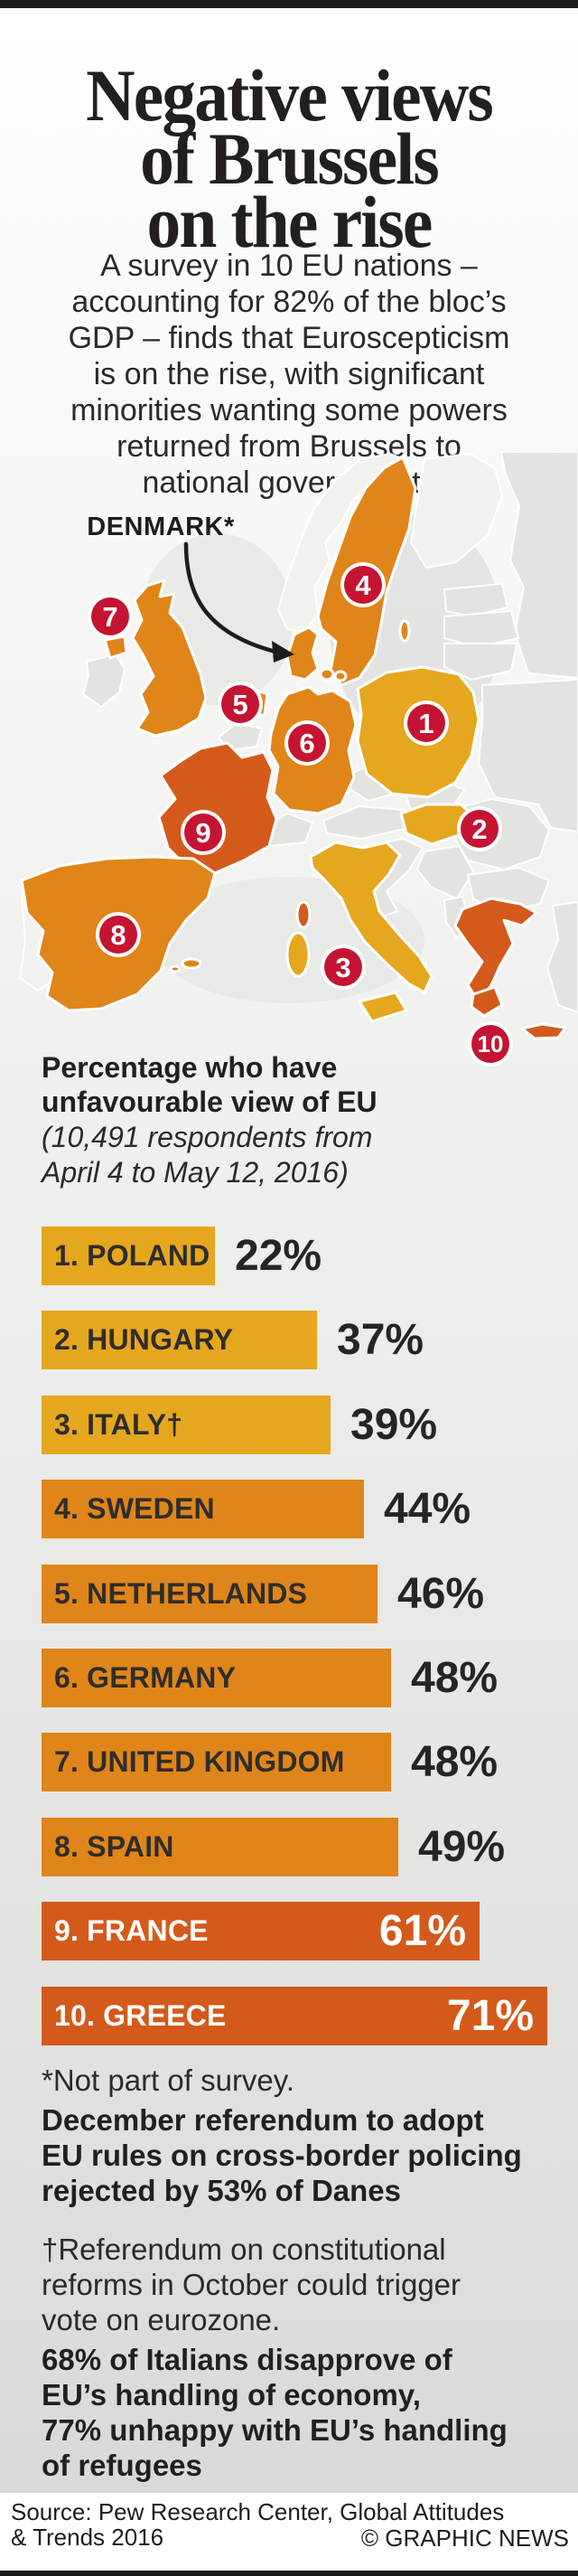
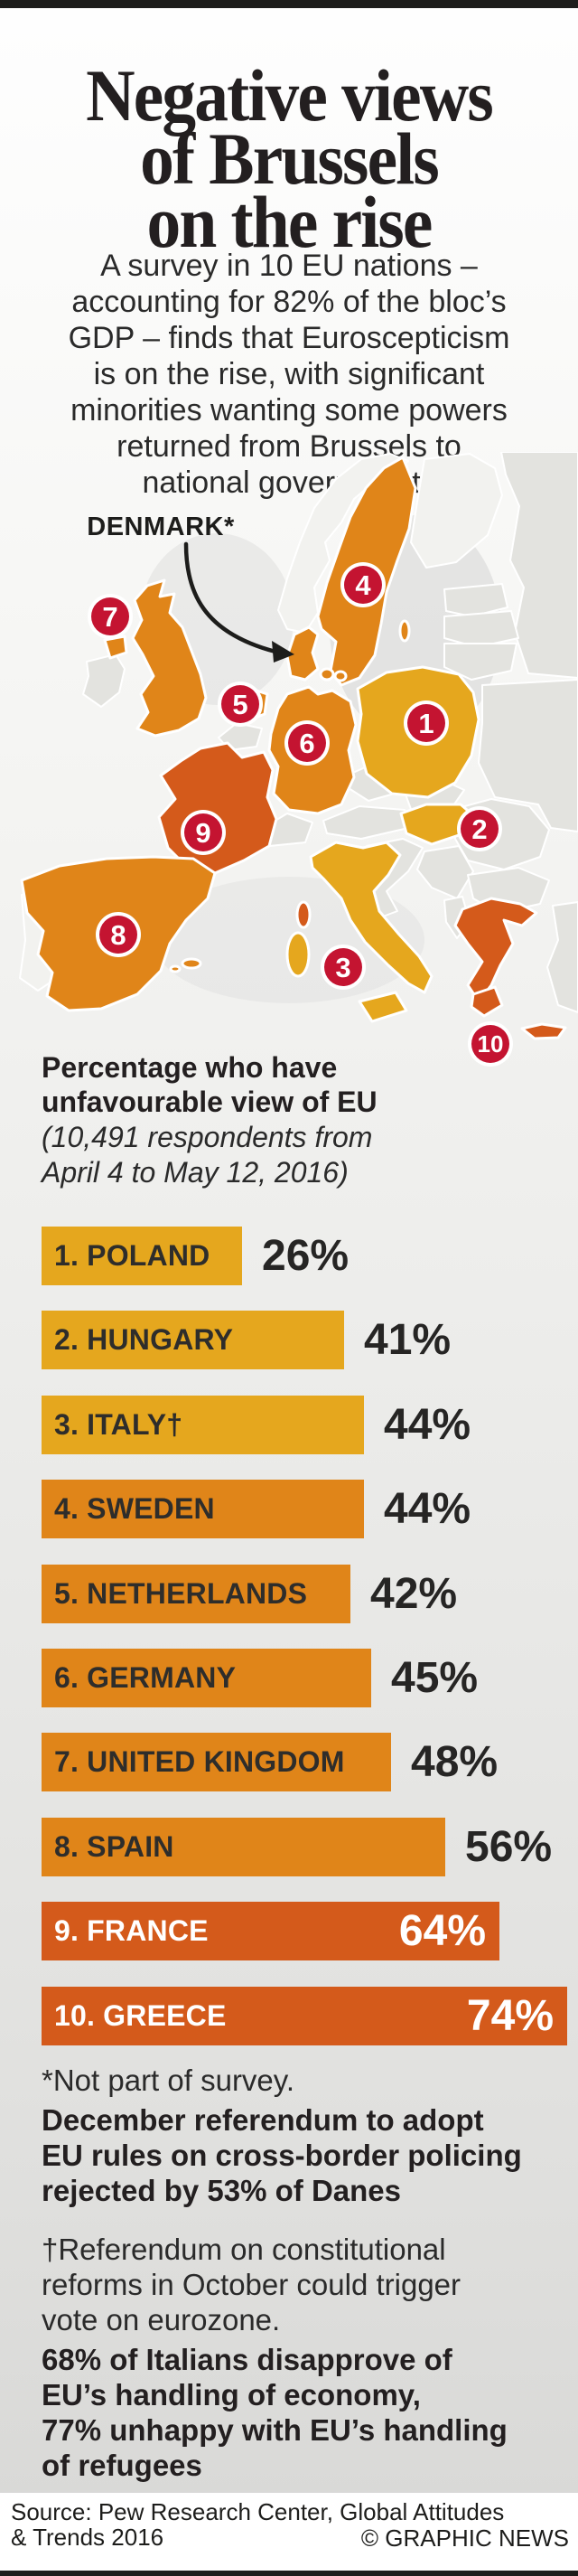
1. POLAND: 22% -> 26%
2. HUNGARY: 37% -> 41%
3. ITALY†: 39% -> 44%
5. NETHERLANDS: 46% -> 42%
6. GERMANY: 48% -> 45%
8. SPAIN: 49% -> 56%
9. FRANCE: 61% -> 64%
10. GREECE: 71% -> 74%
